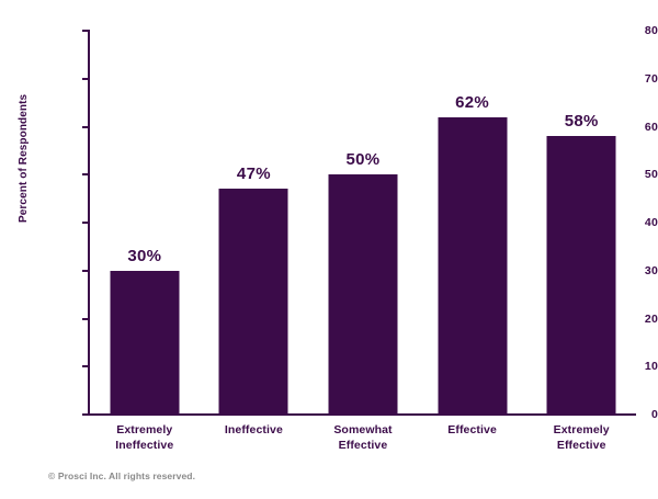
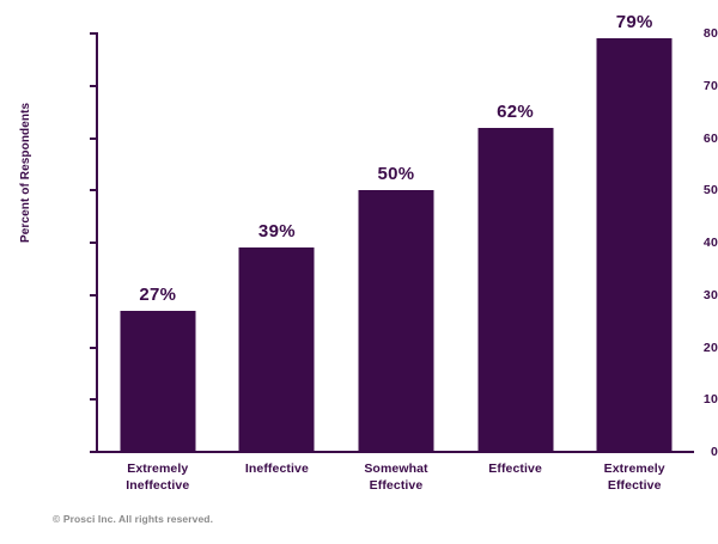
Extremely Ineffective: 30% -> 27%
Ineffective: 47% -> 39%
Extremely Effective: 58% -> 79%
